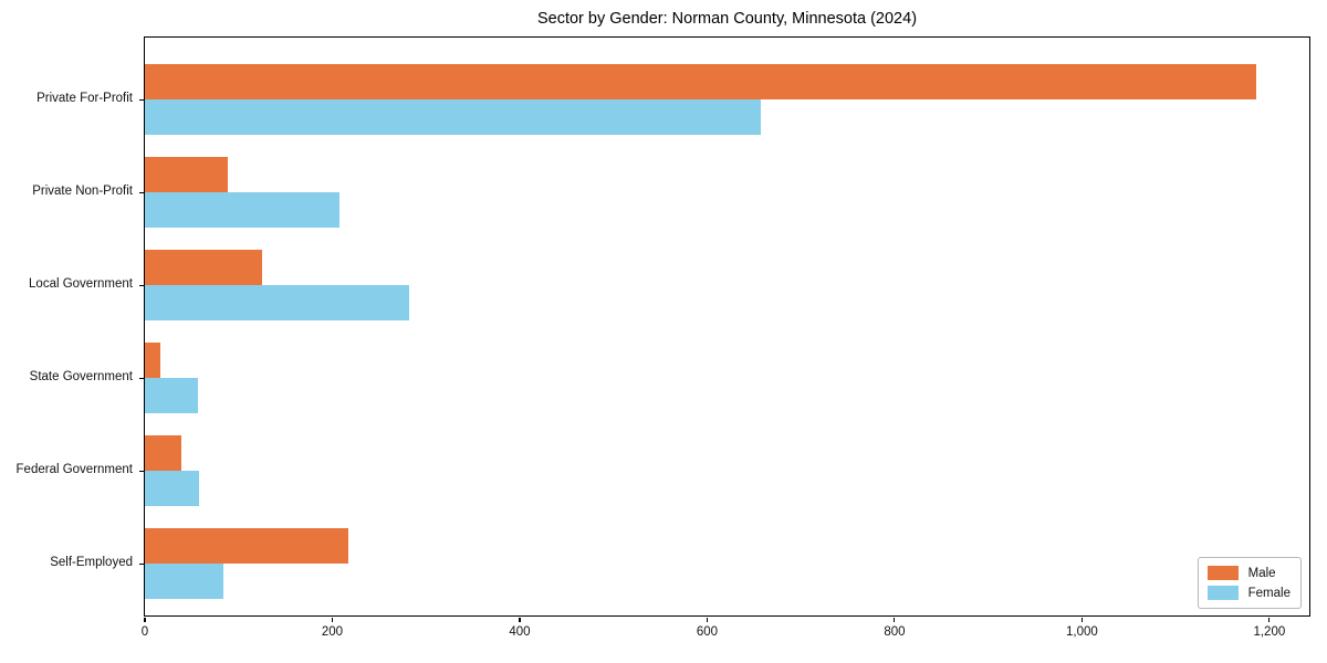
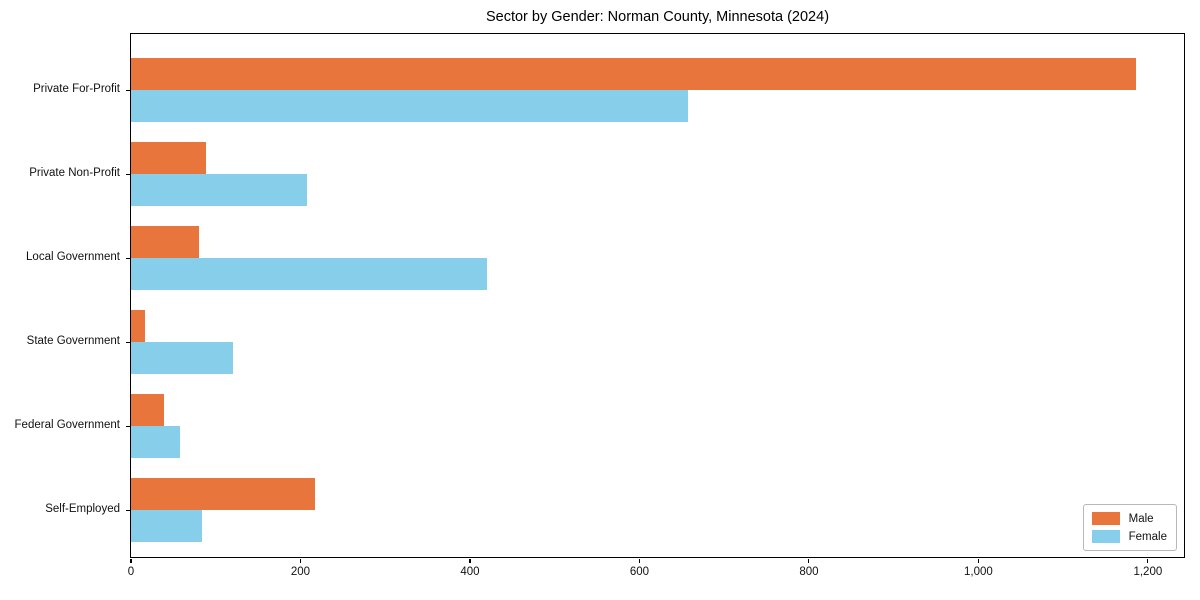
Male/Local Government: 120 -> 80
Female/Local Government: 280 -> 420
Female/State Government: 60 -> 120
